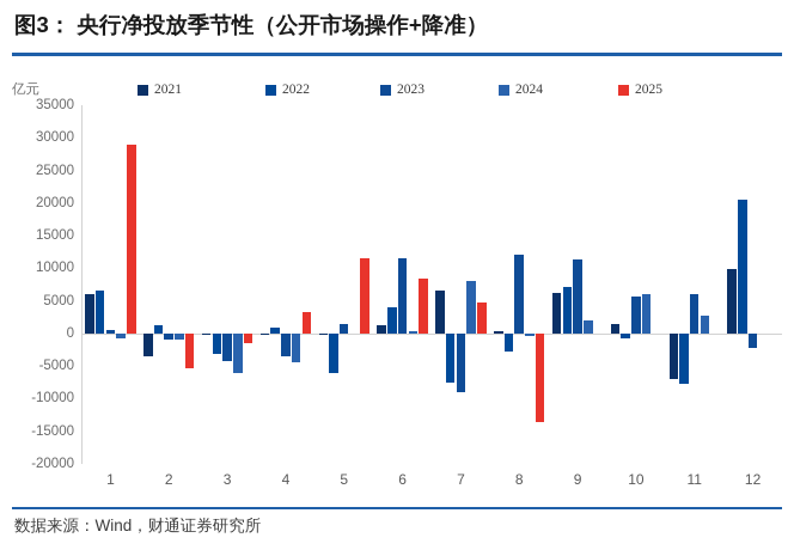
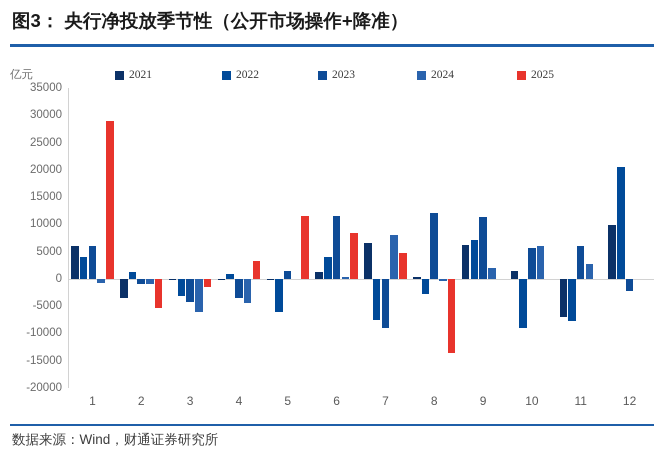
2022/1: 6000 -> 4000
2023/1: 1000 -> 6000
2022/10: -1000 -> -9000
